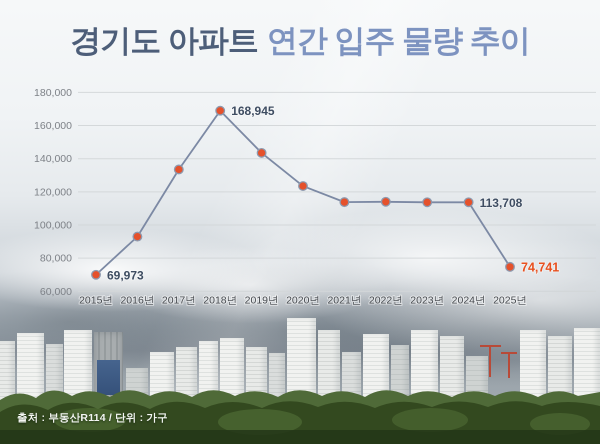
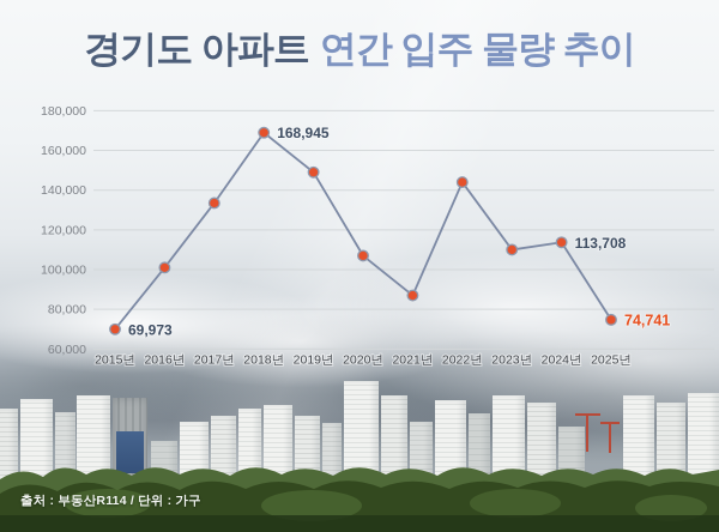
2016년: 93000 -> 101000
2019년: 144000 -> 149000
2020년: 124000 -> 107000
2021년: 114000 -> 87000
2022년: 114000 -> 144000
2023년: 114000 -> 110000
